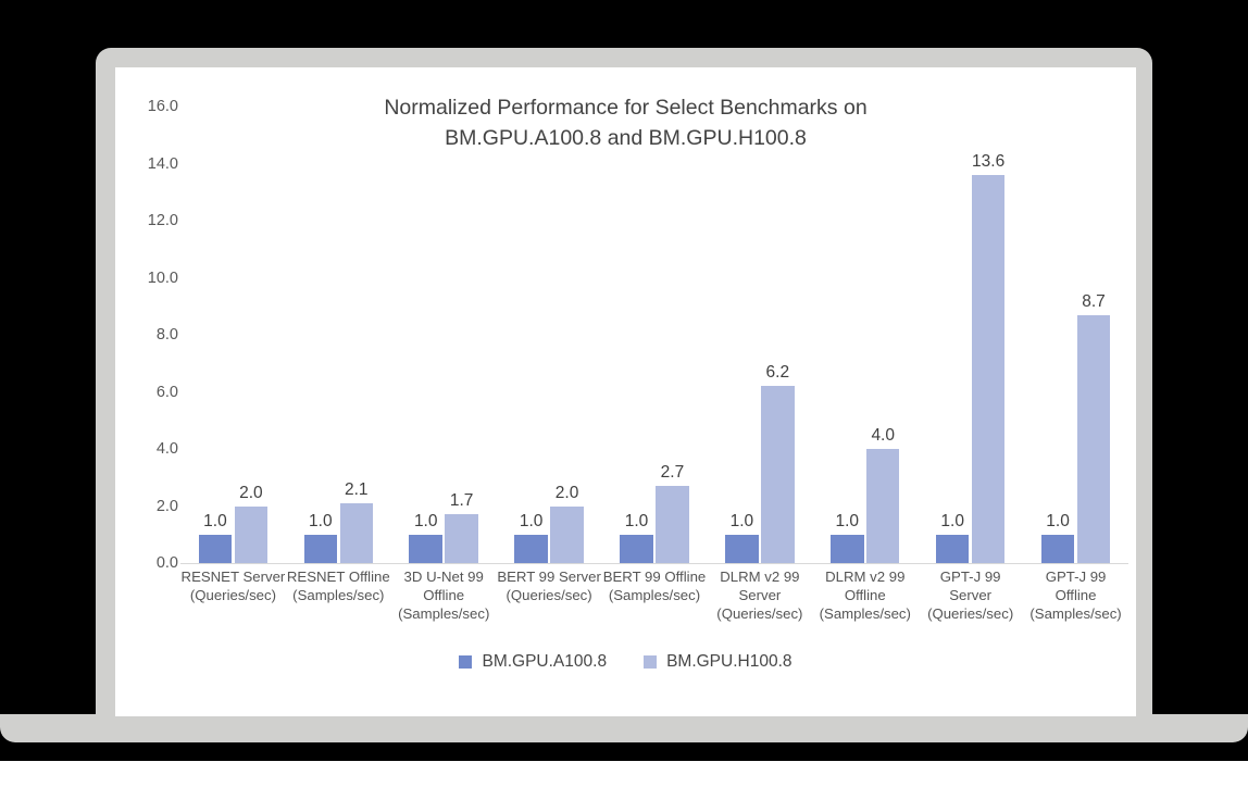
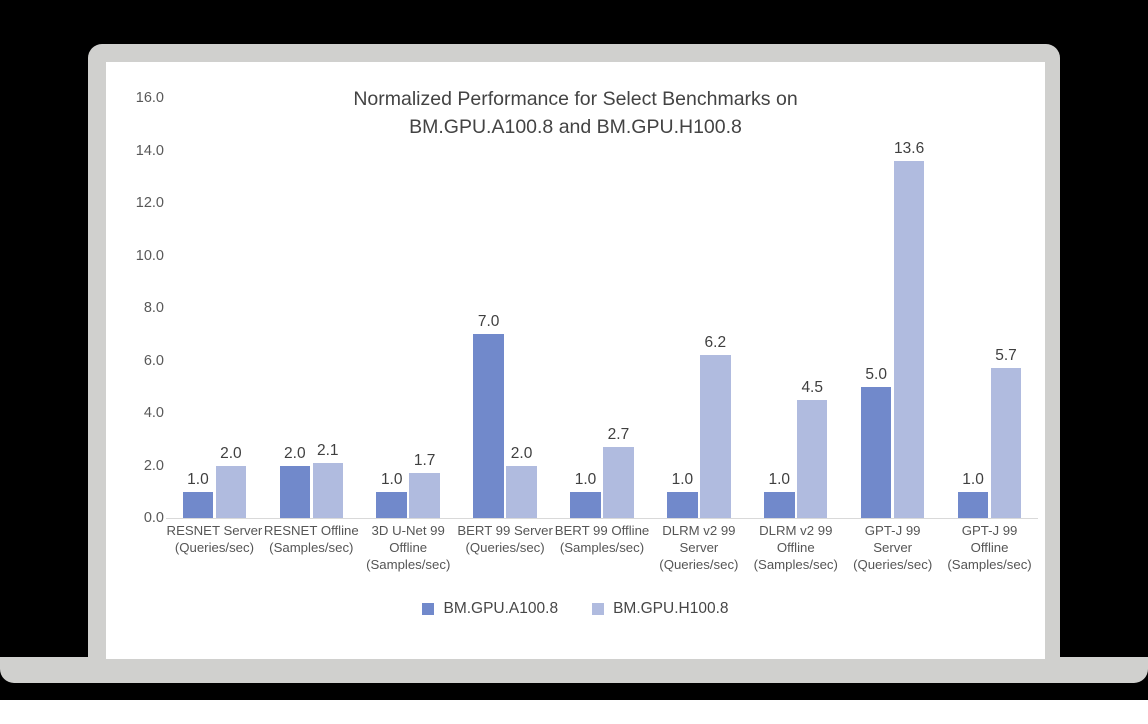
BM.GPU.A100.8/RESNET Offline (Samples/sec): 1.0 -> 2.0
BM.GPU.A100.8/BERT 99 Server (Queries/sec): 1.0 -> 7.0
BM.GPU.H100.8/DLRM v2 99 Offline (Samples/sec): 4.0 -> 4.5
BM.GPU.A100.8/GPT-J 99 Server (Queries/sec): 1.0 -> 5.0
BM.GPU.H100.8/GPT-J 99 Offline (Samples/sec): 8.7 -> 5.7
